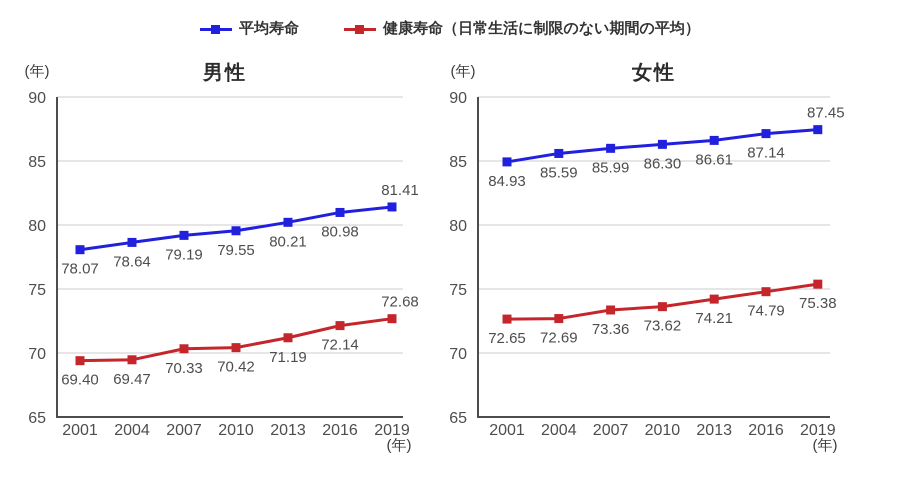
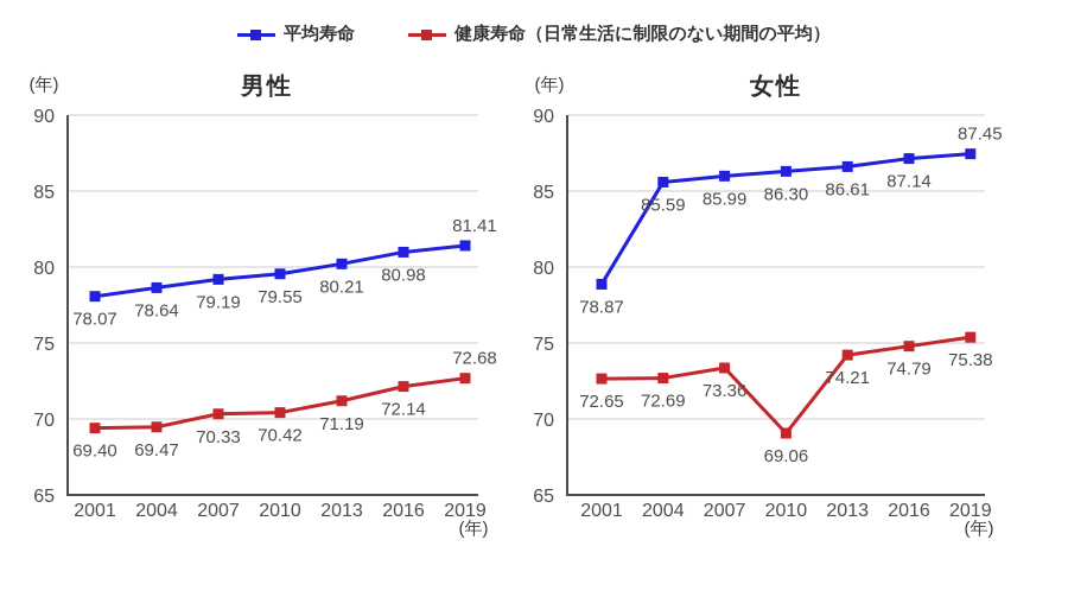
女性/平均寿命/2001: 84.93 -> 78.87
女性/健康寿命（日常生活に制限のない期間の平均）/2010: 73.62 -> 69.06
